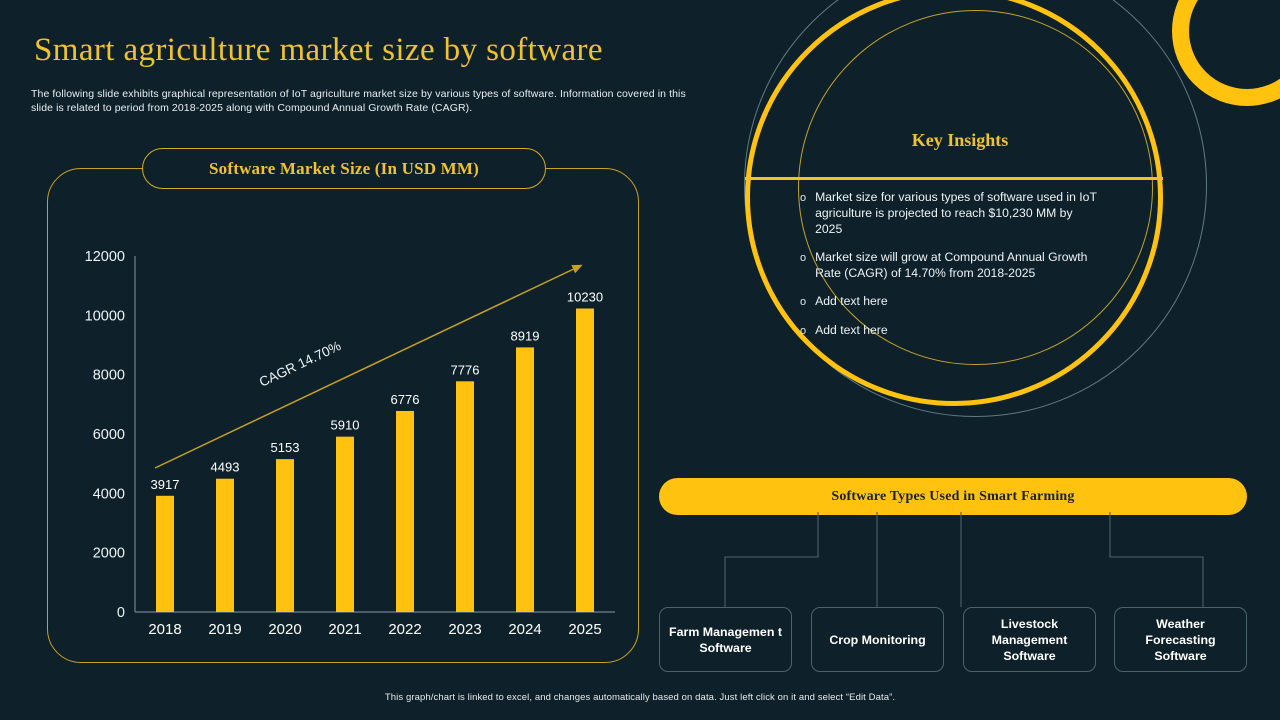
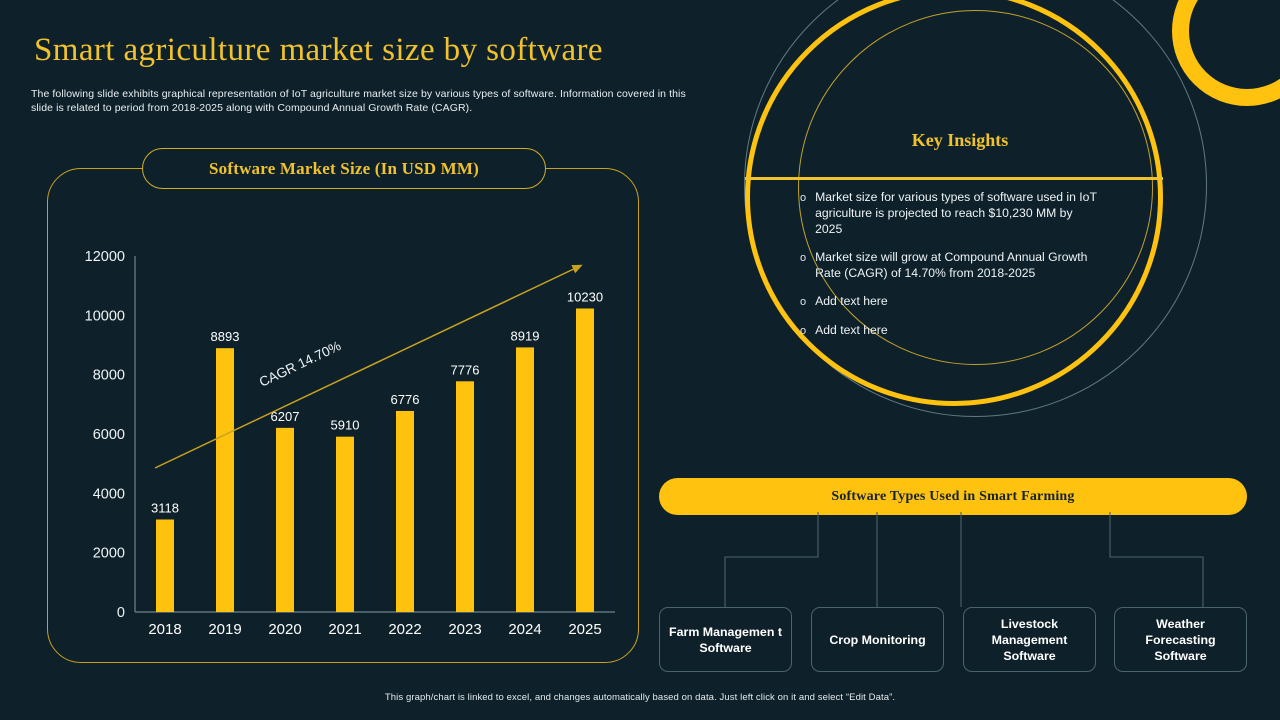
2018: 3917 -> 3118
2019: 4493 -> 8893
2020: 5153 -> 6207
